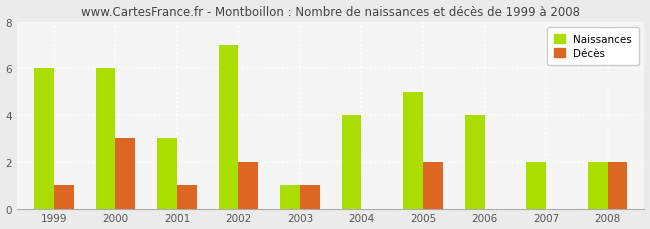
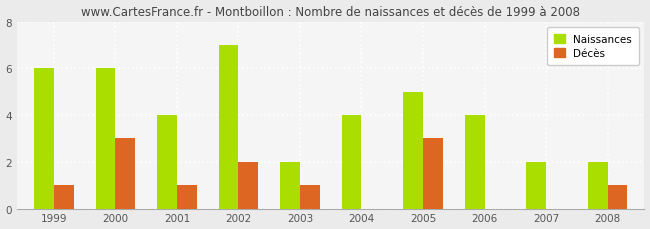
Naissances/2001: 3 -> 4
Naissances/2003: 1 -> 2
Décès/2005: 2 -> 3
Décès/2008: 2 -> 1
